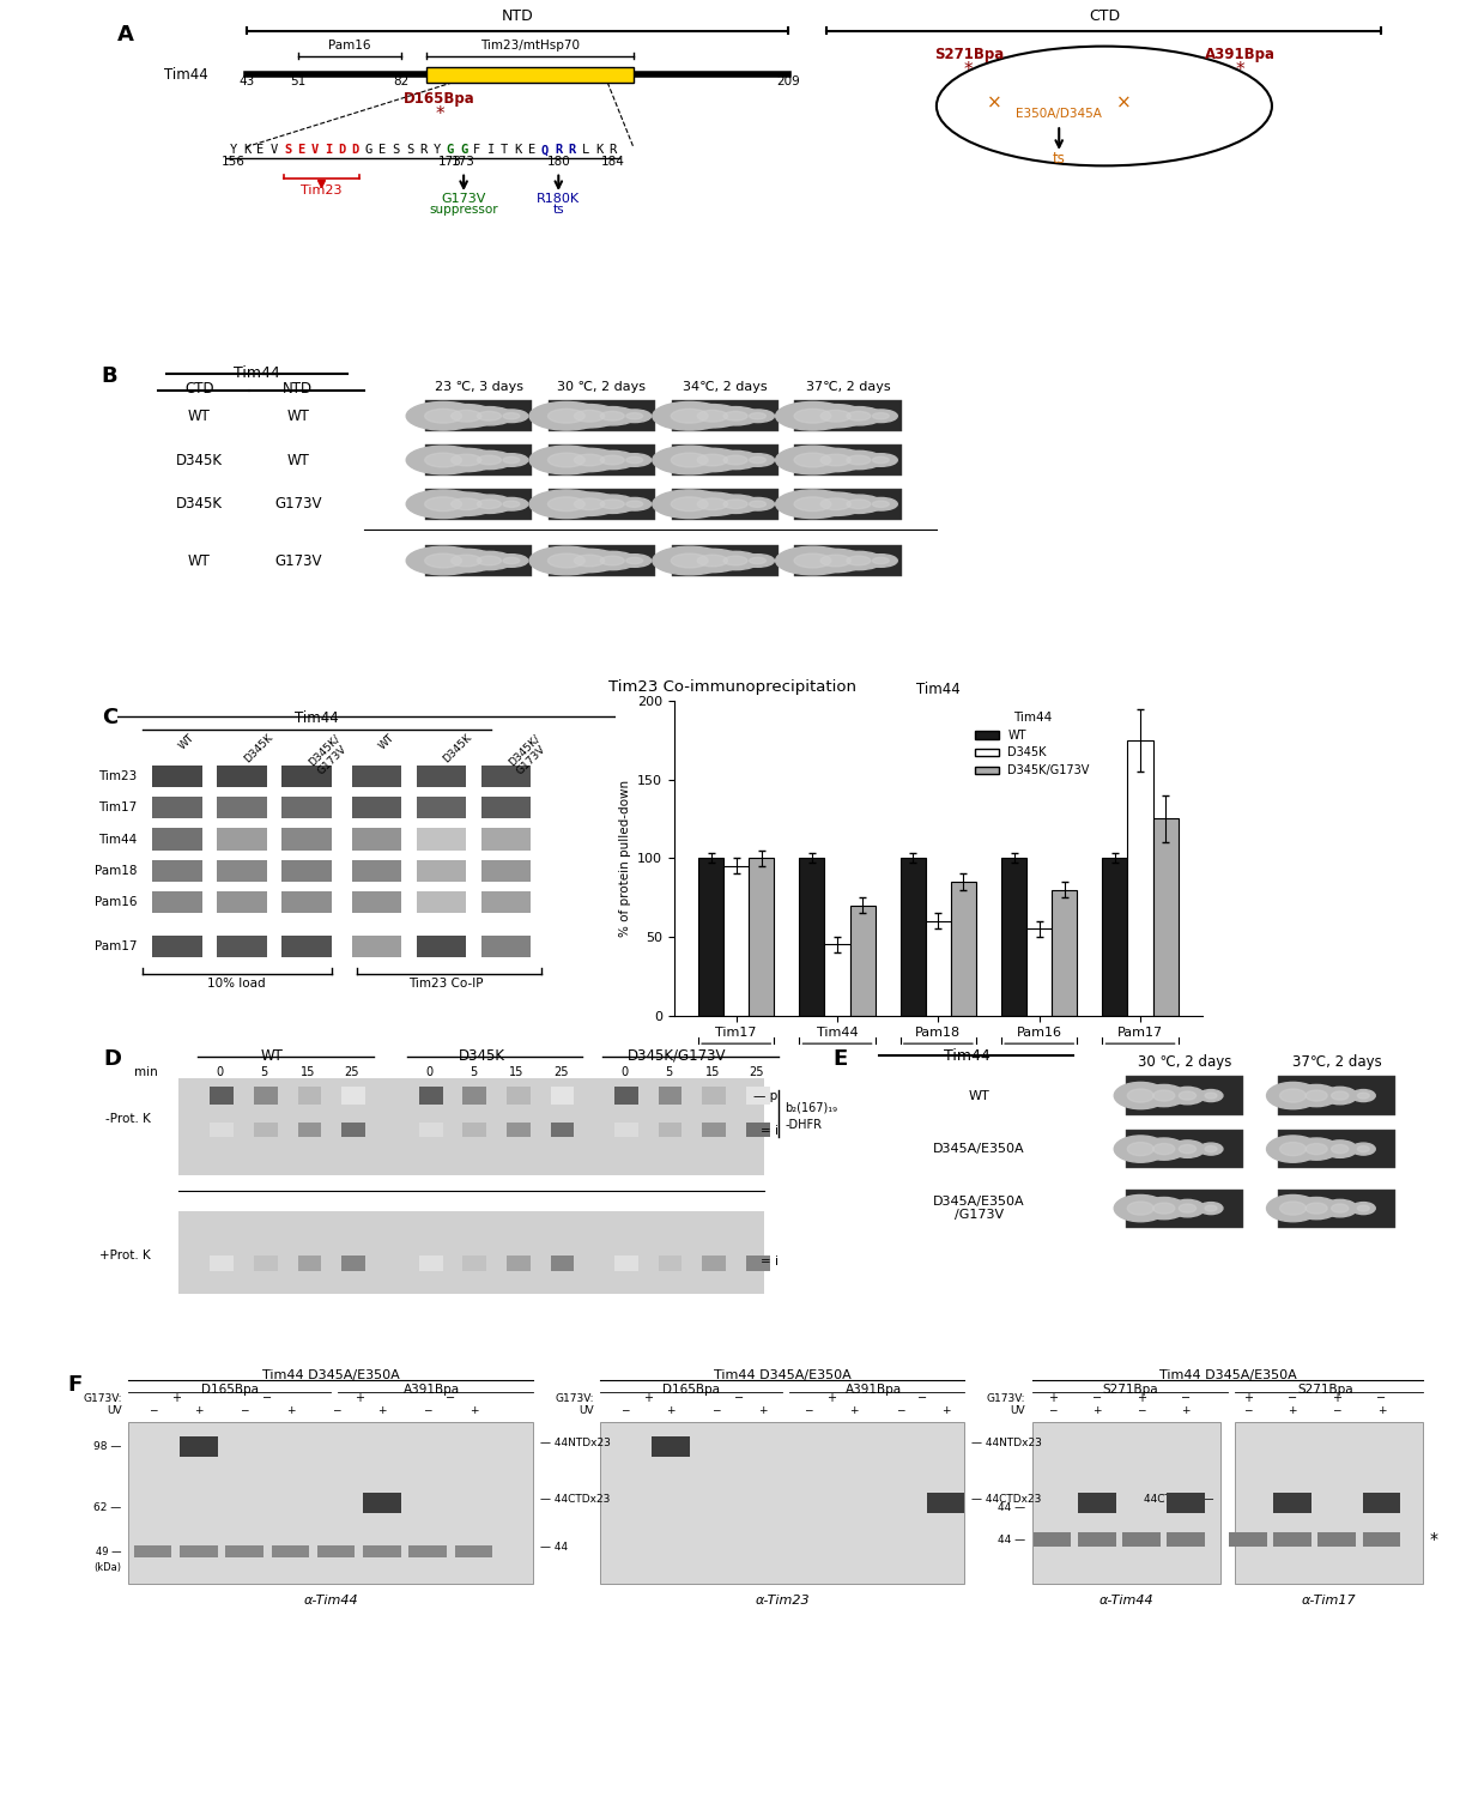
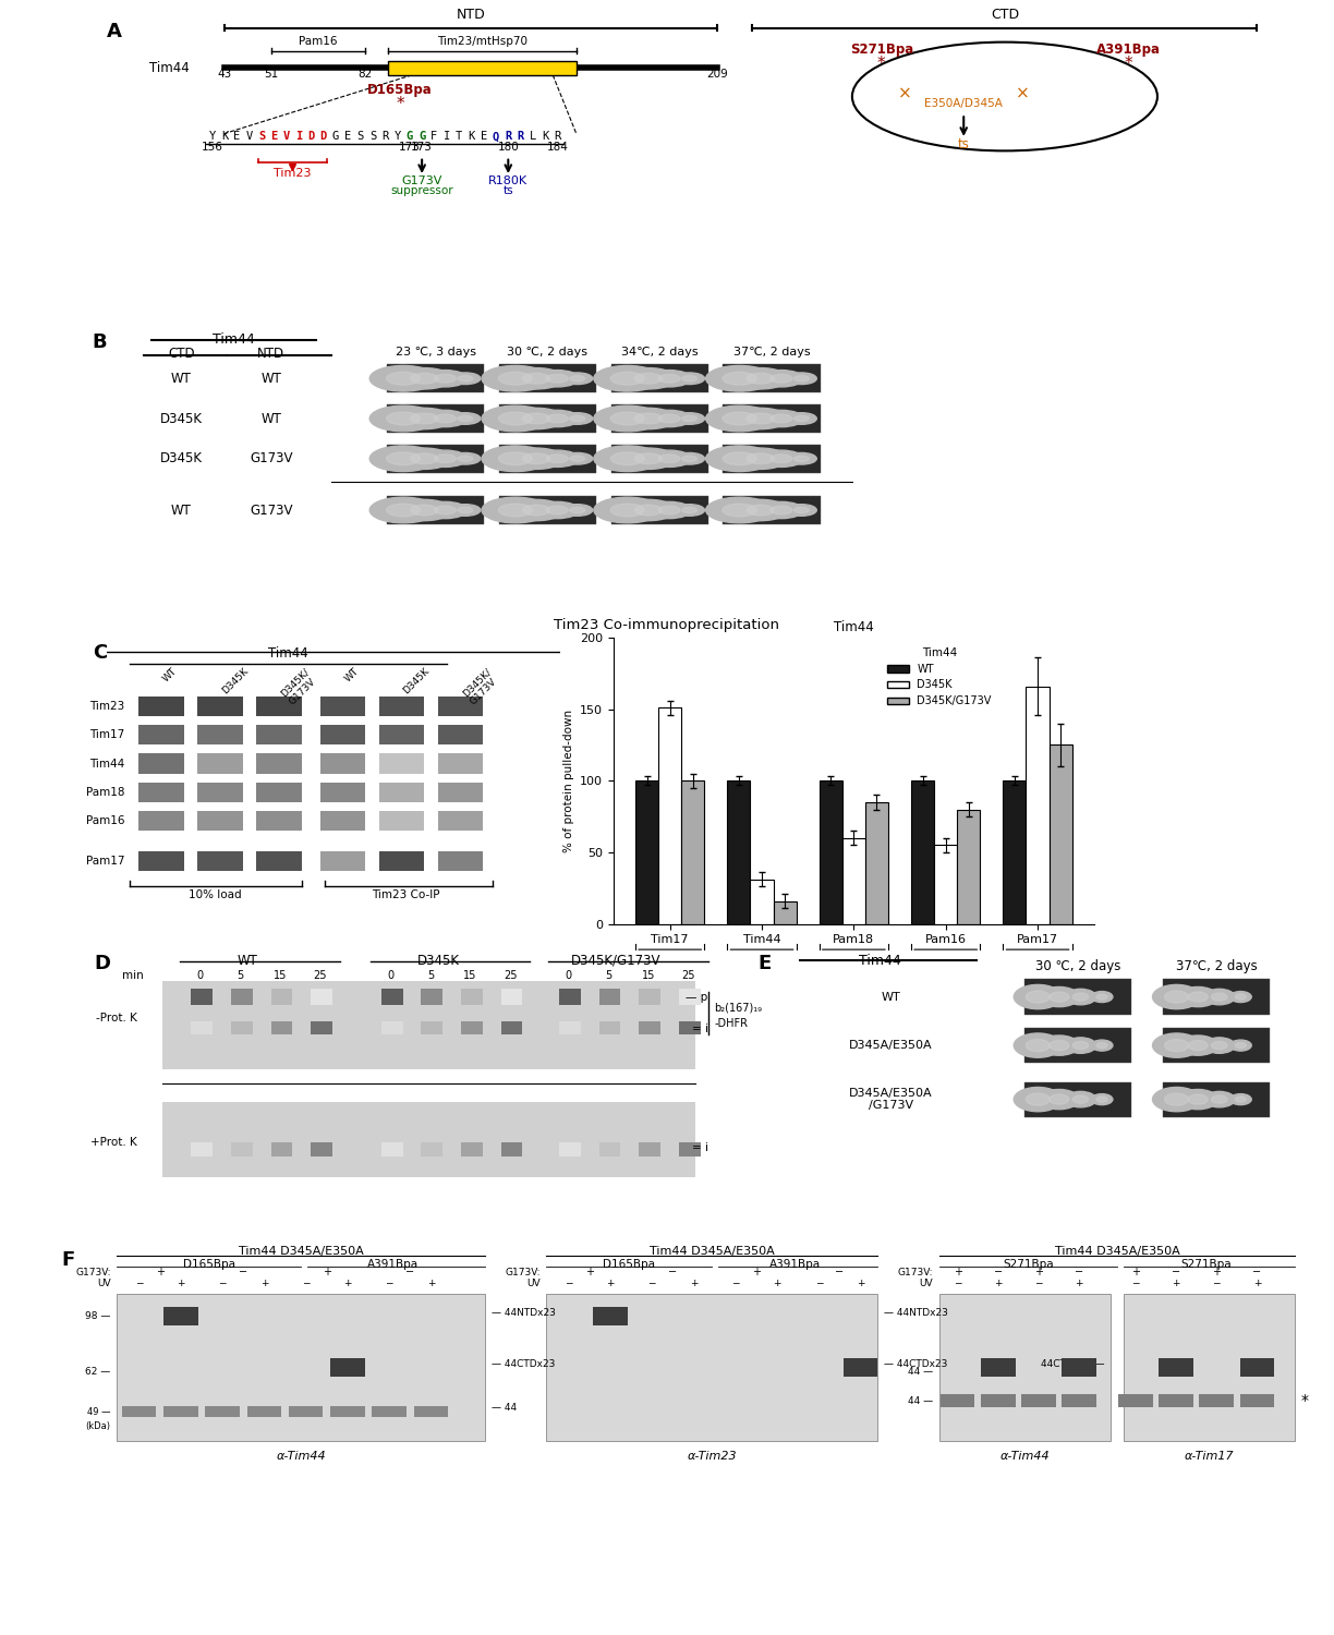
D345K/Tim17: 95 -> 151
D345K/Tim44: 45 -> 31
D345K/G173V/Tim44: 70 -> 16
D345K/Pam17: 175 -> 166
